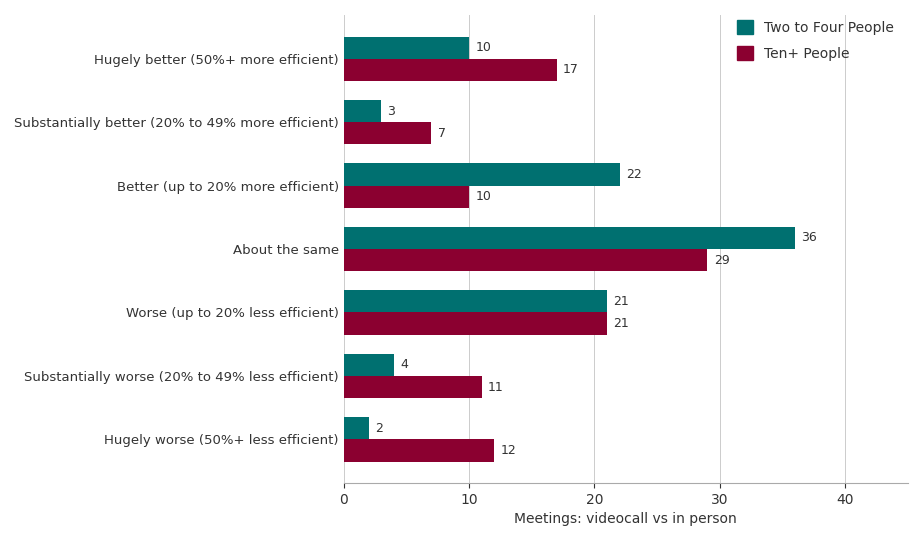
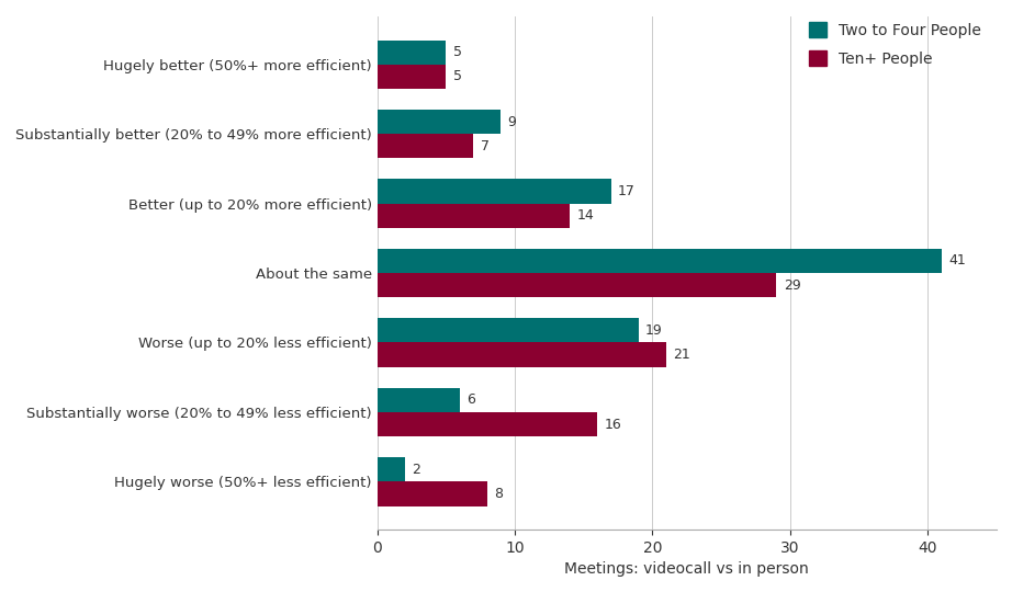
Two to Four People/Hugely better (50%+ more efficient): 10 -> 5
Ten+ People/Hugely better (50%+ more efficient): 17 -> 5
Two to Four People/Substantially better (20% to 49% more efficient): 3 -> 9
Two to Four People/Better (up to 20% more efficient): 22 -> 17
Ten+ People/Better (up to 20% more efficient): 10 -> 14
Two to Four People/About the same: 36 -> 41
Two to Four People/Worse (up to 20% less efficient): 21 -> 19
Two to Four People/Substantially worse (20% to 49% less efficient): 4 -> 6
Ten+ People/Substantially worse (20% to 49% less efficient): 11 -> 16
Ten+ People/Hugely worse (50%+ less efficient): 12 -> 8
